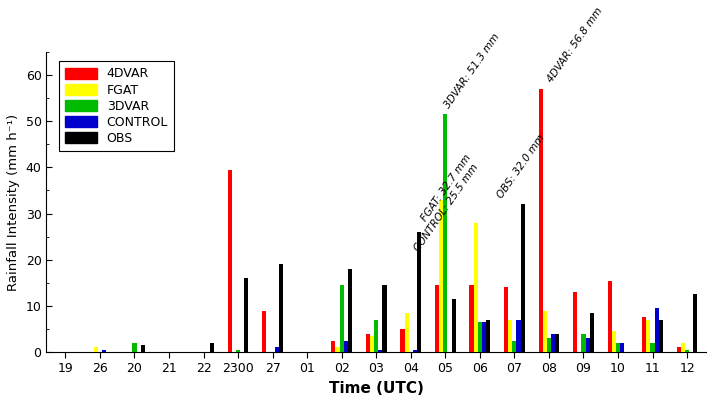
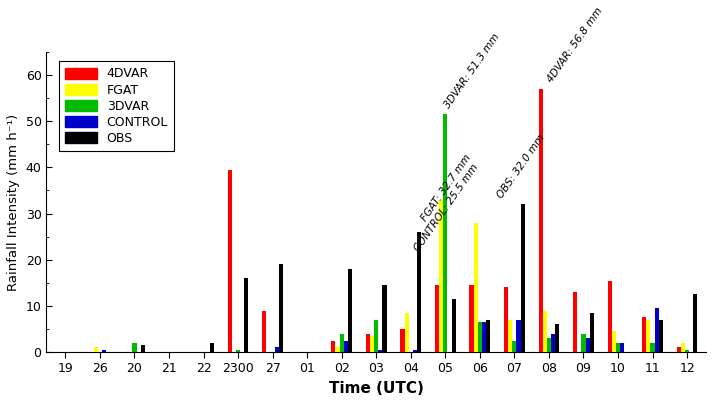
3DVAR/02: 14.5 -> 4.0
OBS/08: 4.0 -> 6.0
